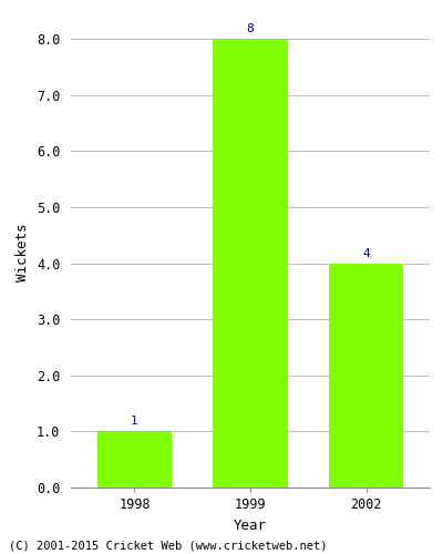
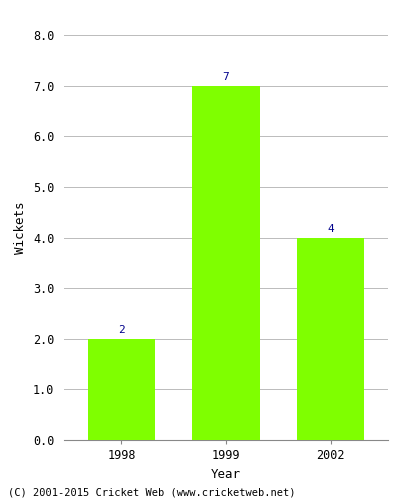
1998: 1 -> 2
1999: 8 -> 7
